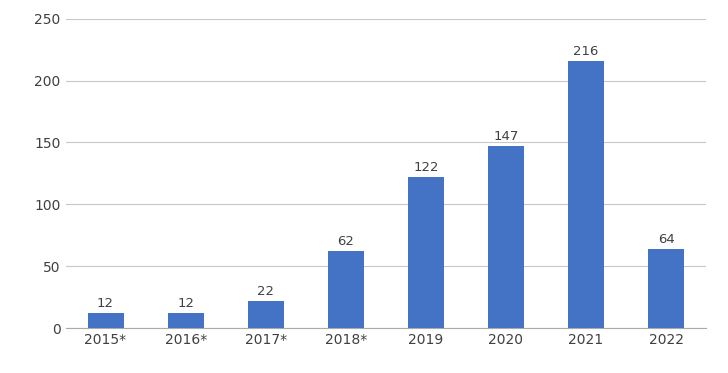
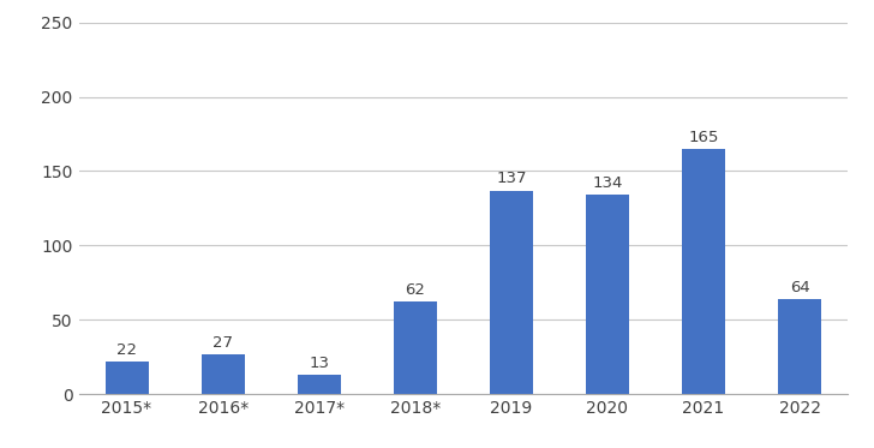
2015*: 12 -> 22
2016*: 12 -> 27
2017*: 22 -> 13
2019: 122 -> 137
2020: 147 -> 134
2021: 216 -> 165
